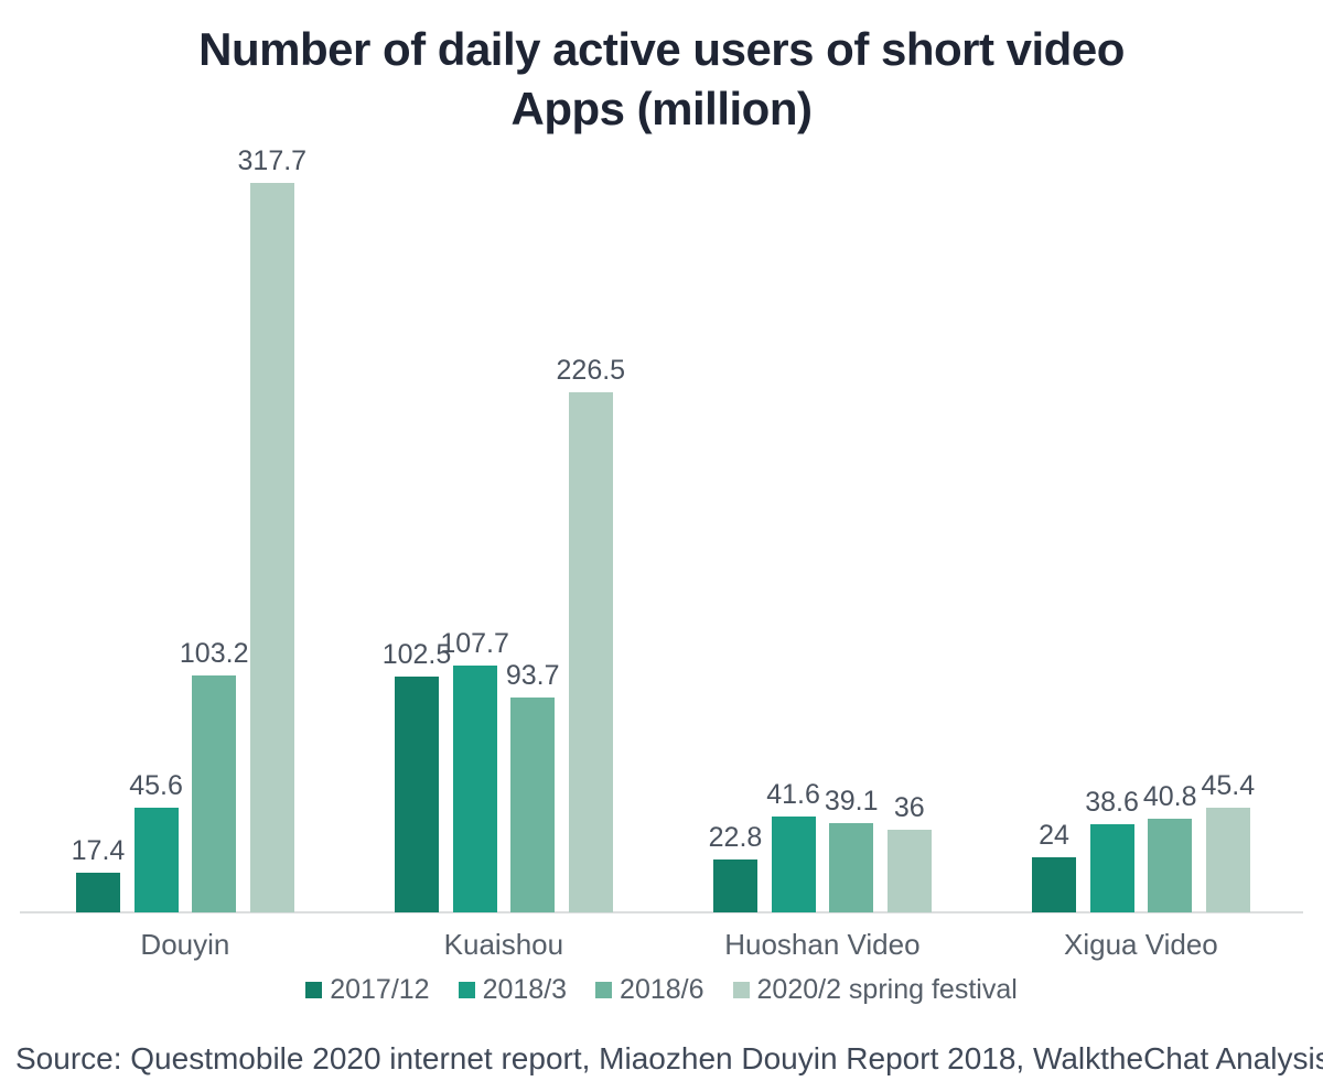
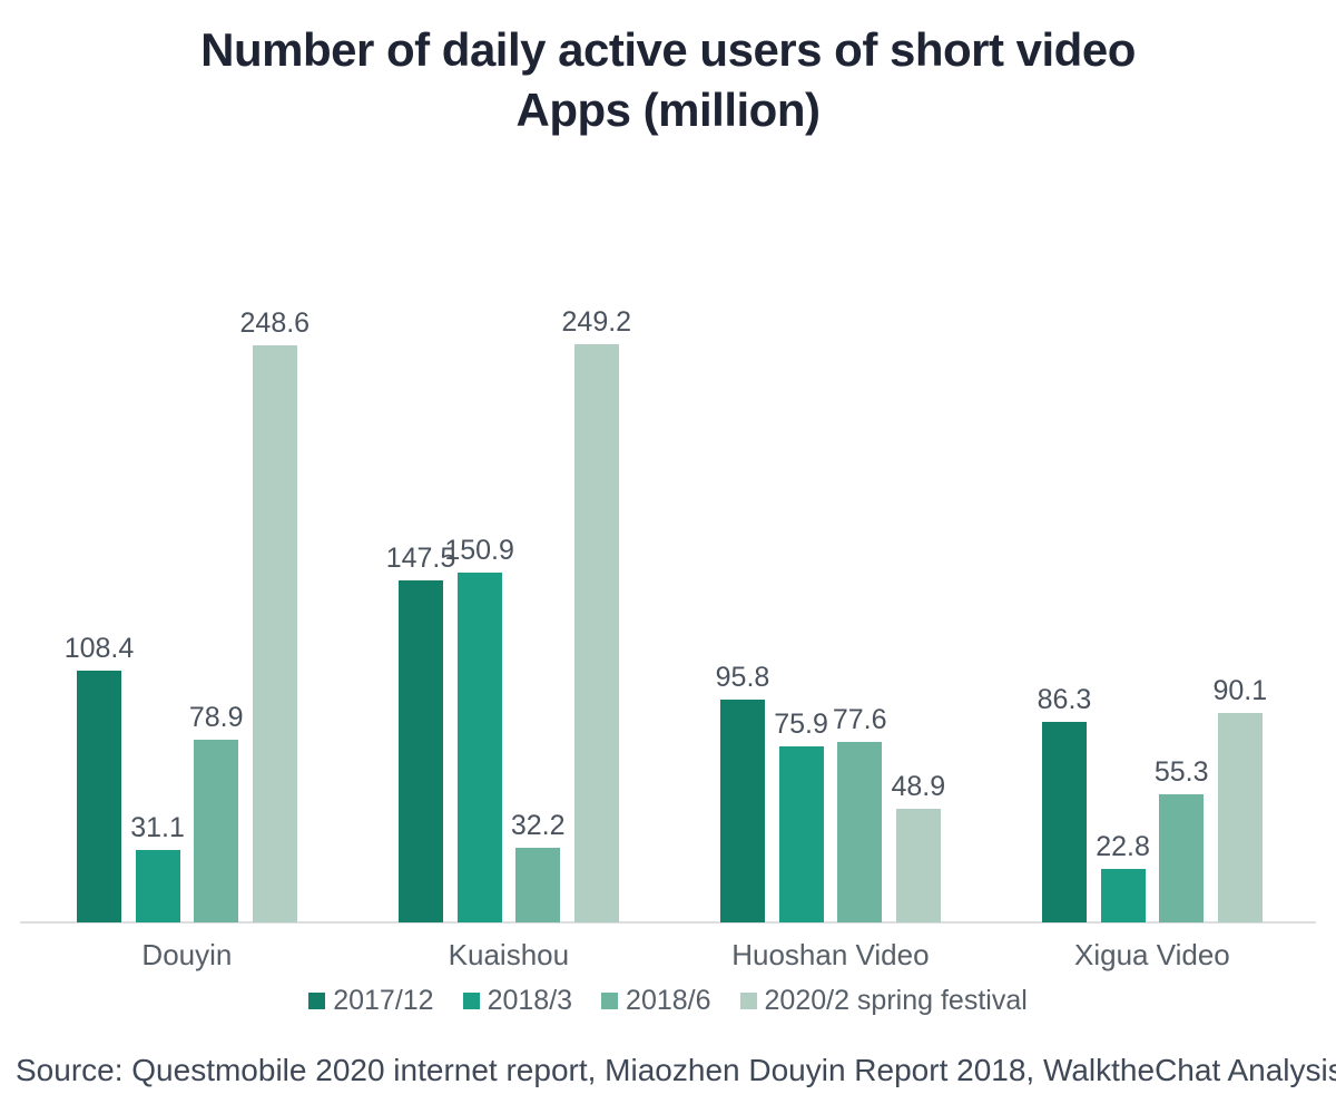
2017/12/Douyin: 17.4 -> 108.4
2018/3/Douyin: 45.6 -> 31.1
2018/6/Douyin: 103.2 -> 78.9
2020/2 spring festival/Douyin: 317.7 -> 248.6
2017/12/Kuaishou: 102.5 -> 147.5
2018/3/Kuaishou: 107.7 -> 150.9
2018/6/Kuaishou: 93.7 -> 32.2
2020/2 spring festival/Kuaishou: 226.5 -> 249.2
2017/12/Huoshan Video: 22.8 -> 95.8
2018/3/Huoshan Video: 41.6 -> 75.9
2018/6/Huoshan Video: 39.1 -> 77.6
2020/2 spring festival/Huoshan Video: 36 -> 48.9
2017/12/Xigua Video: 24 -> 86.3
2018/3/Xigua Video: 38.6 -> 22.8
2018/6/Xigua Video: 40.8 -> 55.3
2020/2 spring festival/Xigua Video: 45.4 -> 90.1
